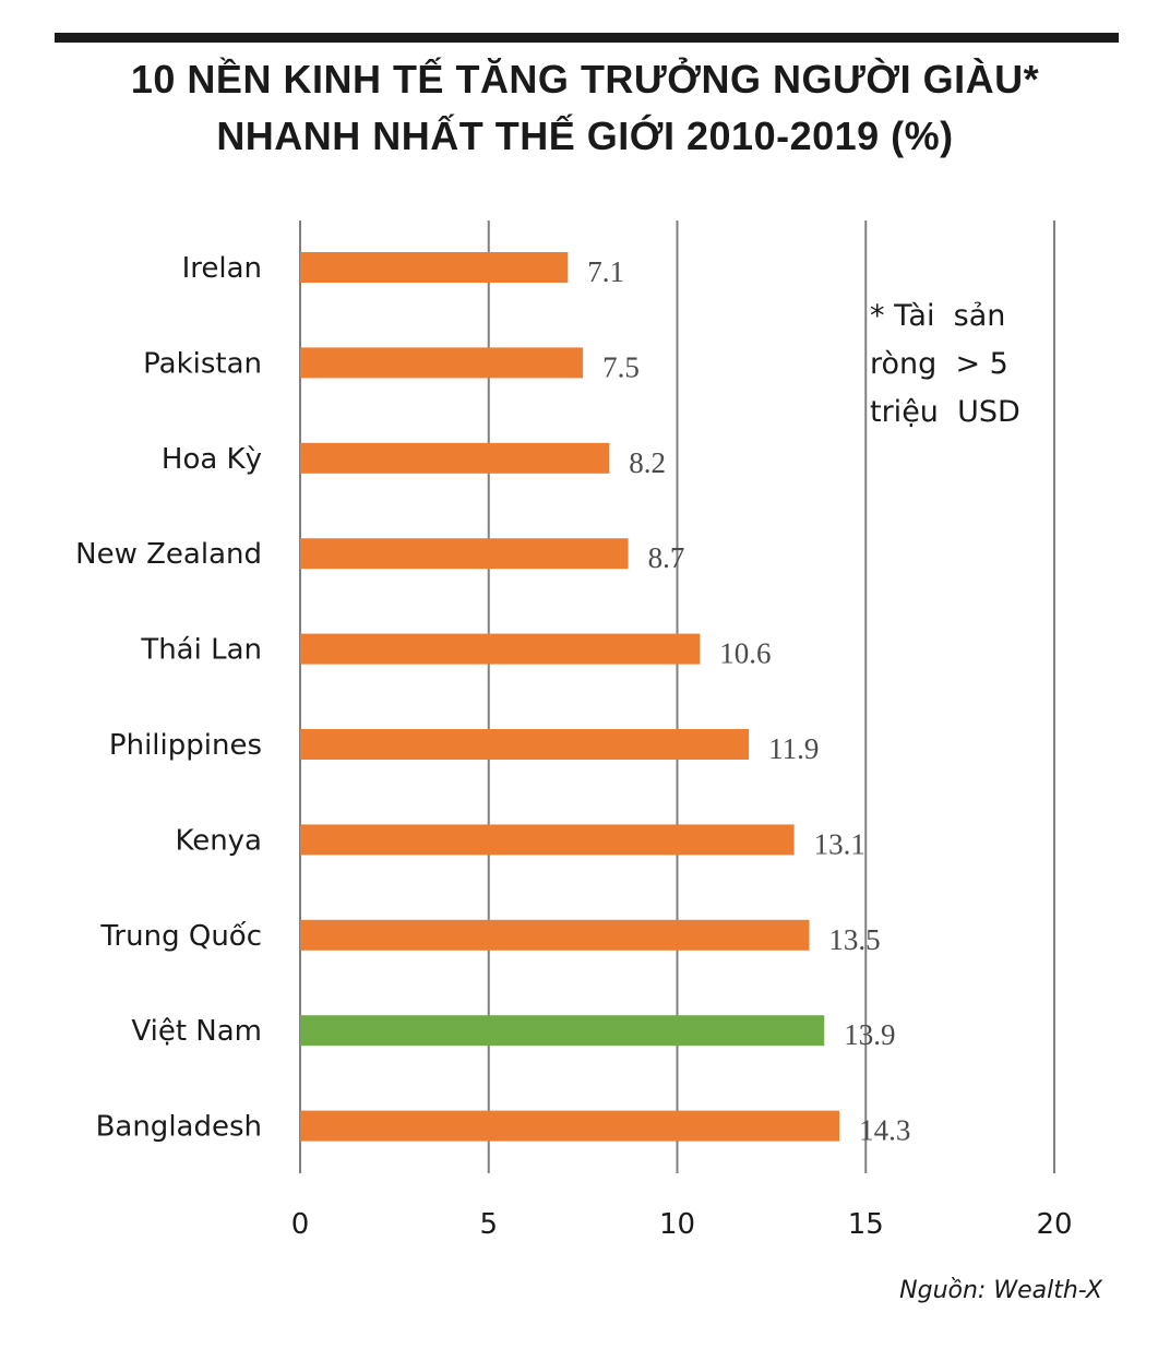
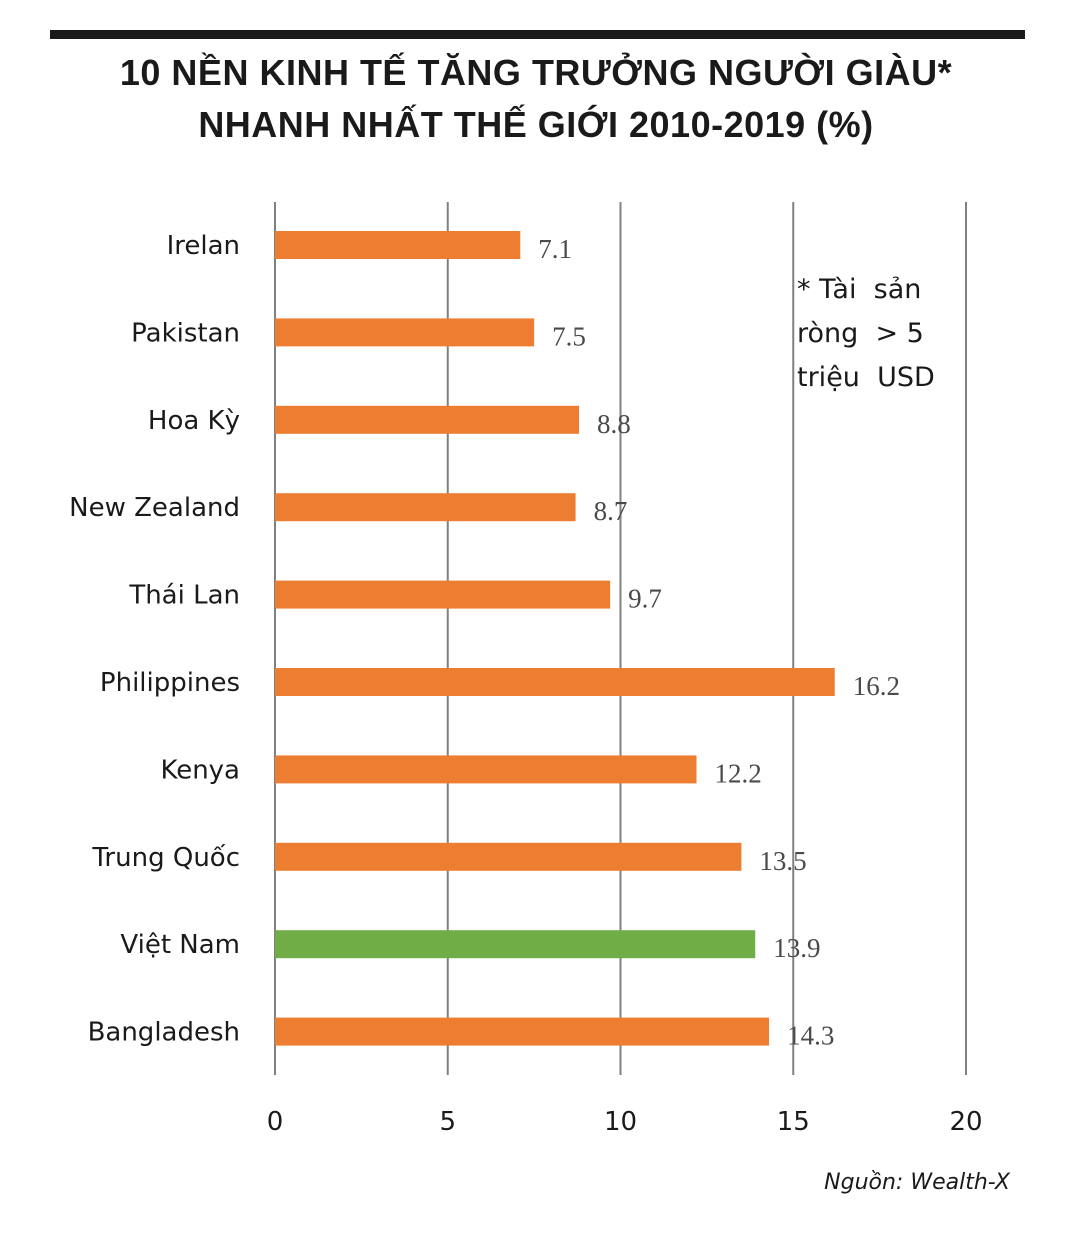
Hoa Kỳ: 8.2 -> 8.8
Thái Lan: 10.6 -> 9.7
Philippines: 11.9 -> 16.2
Kenya: 13.1 -> 12.2
